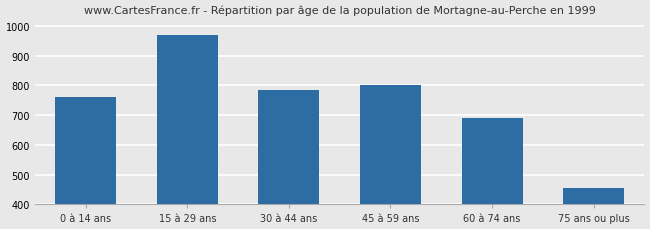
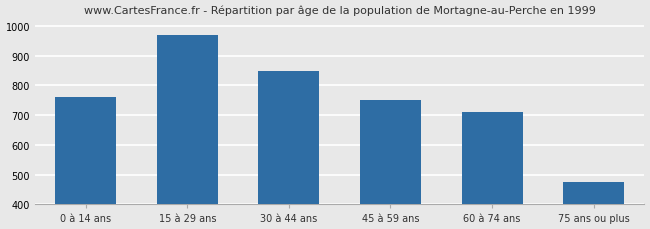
30 à 44 ans: 785 -> 847
45 à 59 ans: 800 -> 751
60 à 74 ans: 690 -> 710
75 ans ou plus: 455 -> 477
